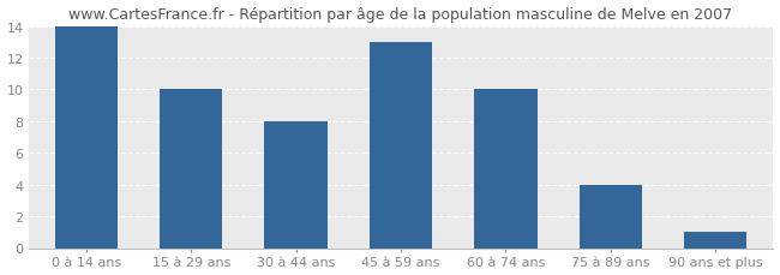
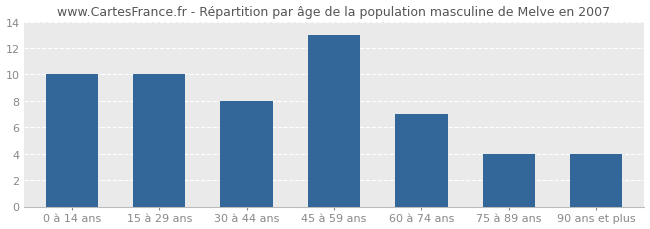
0 à 14 ans: 14 -> 10
60 à 74 ans: 10 -> 7
90 ans et plus: 1 -> 4
